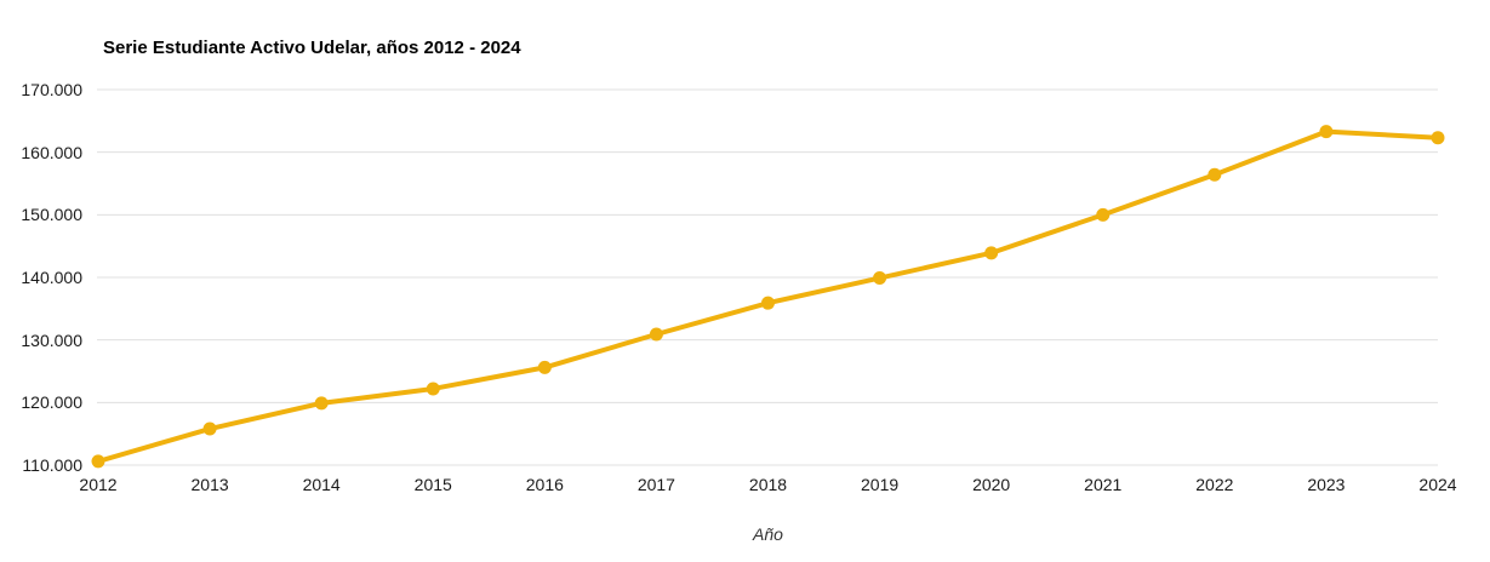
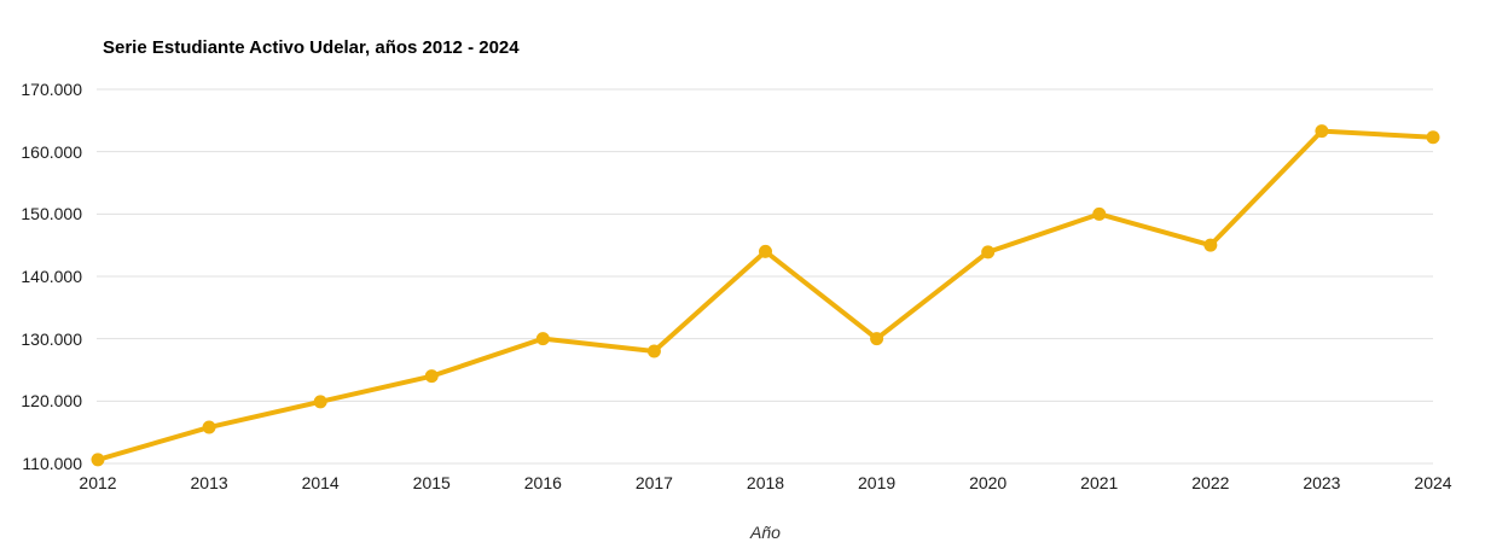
2015: 122000 -> 124000
2016: 126000 -> 130000
2017: 131000 -> 128000
2018: 136000 -> 144000
2019: 140000 -> 130000
2022: 156000 -> 145000
